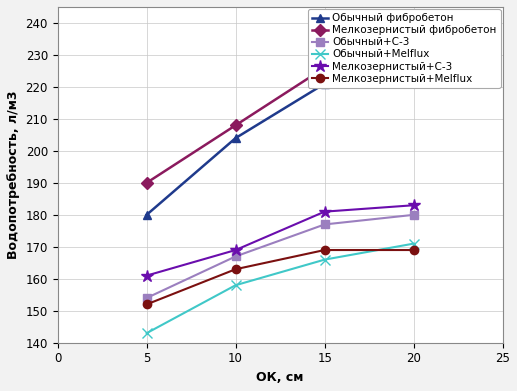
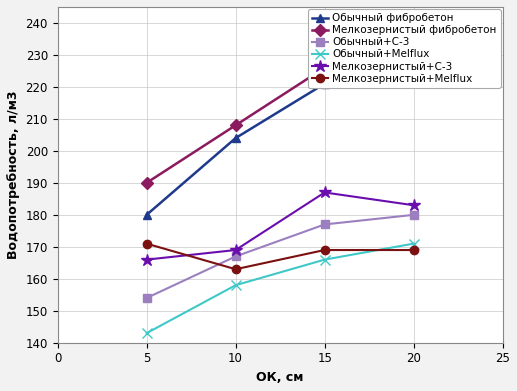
Мелкозернистый+С-3/5: 161 -> 166
Мелкозернистый+Melflux/5: 152 -> 171
Мелкозернистый+С-3/15: 181 -> 187
